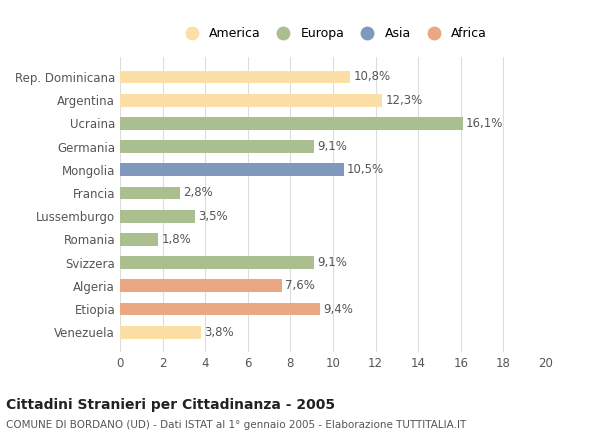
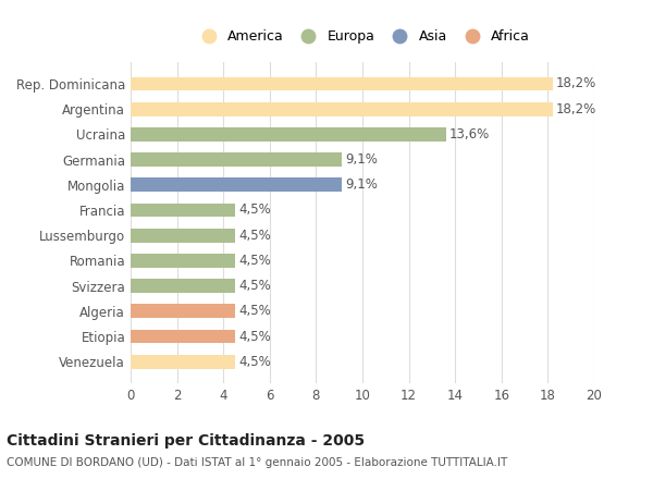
Rep. Dominicana: 10,8% -> 18,2%
Argentina: 12,3% -> 18,2%
Ucraina: 16,1% -> 13,6%
Mongolia: 10,5% -> 9,1%
Francia: 2,8% -> 4,5%
Lussemburgo: 3,5% -> 4,5%
Romania: 1,8% -> 4,5%
Svizzera: 9,1% -> 4,5%
Algeria: 7,6% -> 4,5%
Etiopia: 9,4% -> 4,5%
Venezuela: 3,8% -> 4,5%
